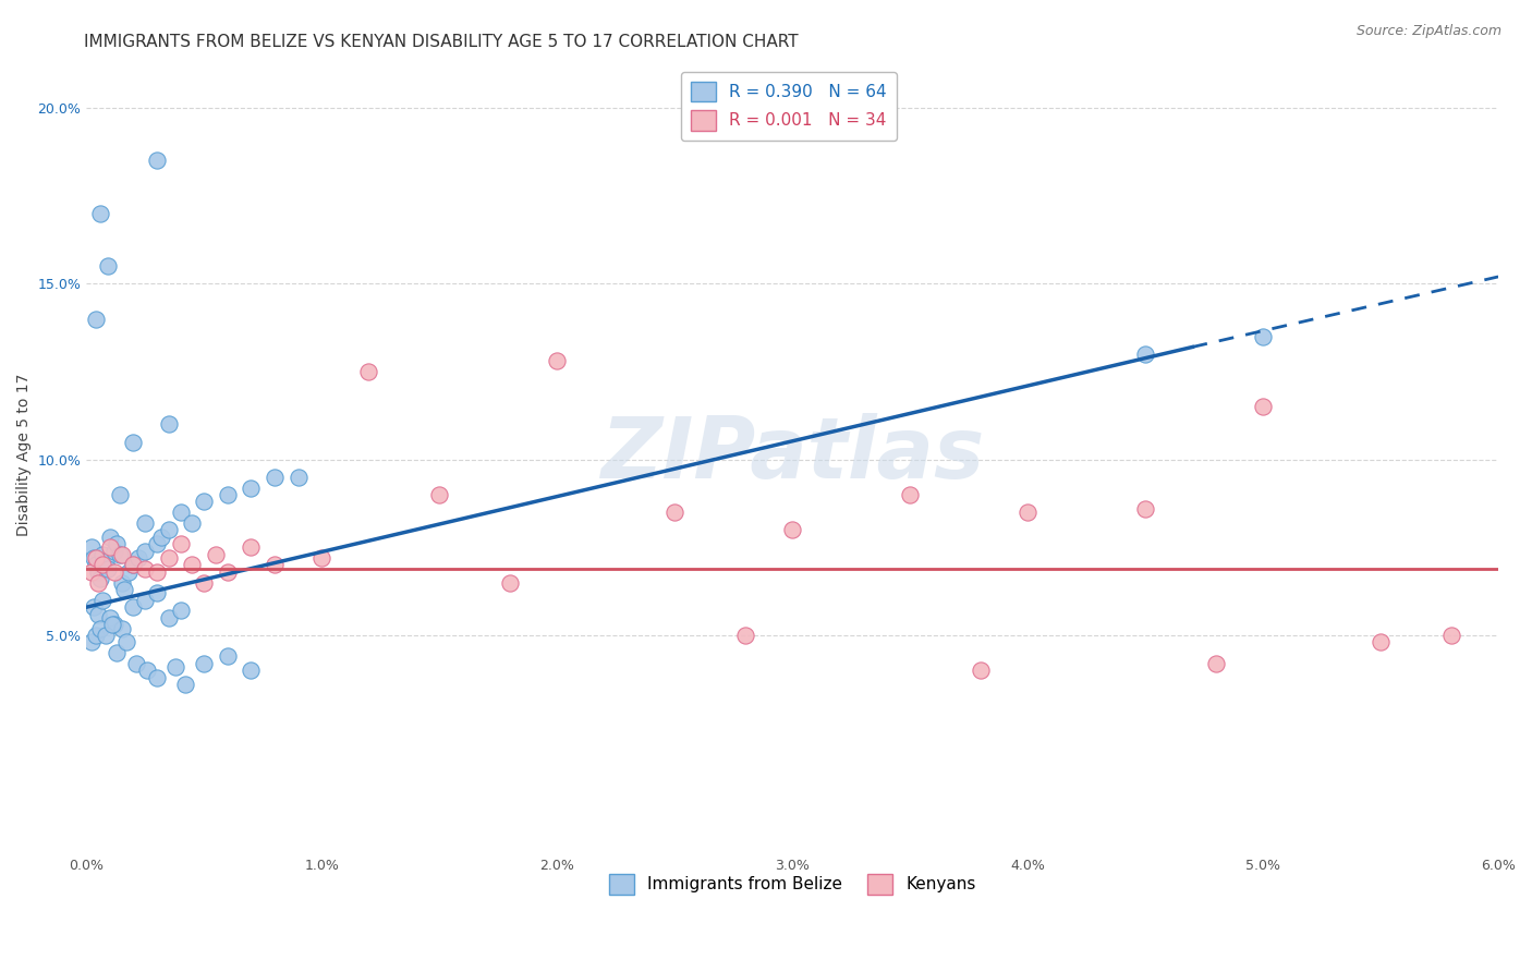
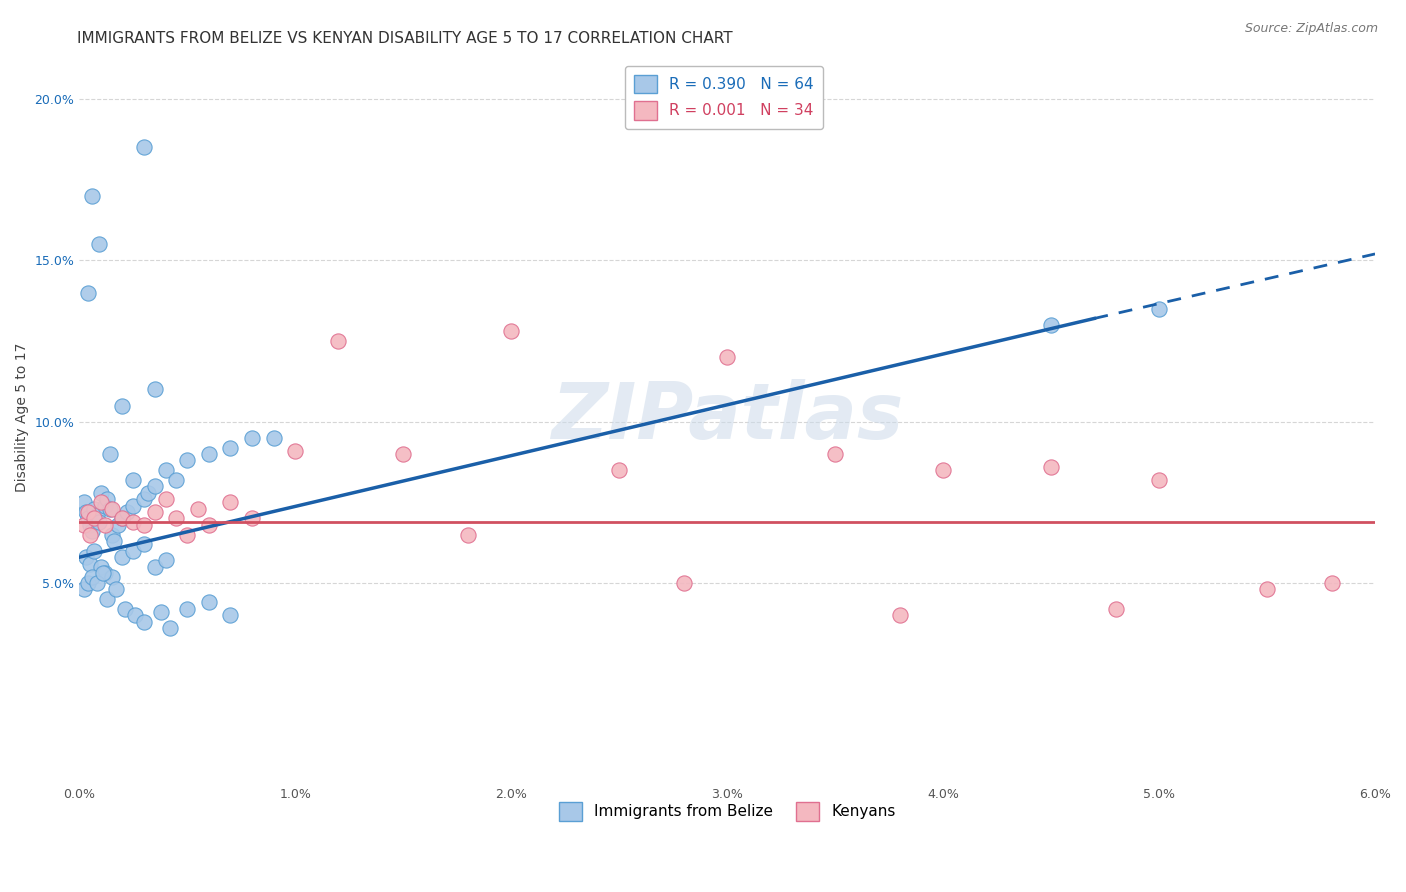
Kenyans/1.0%: 7.2% -> 9.1%
Kenyans/3.0%: 8.0% -> 12.0%
Kenyans/5.0%: 11.5% -> 8.2%
